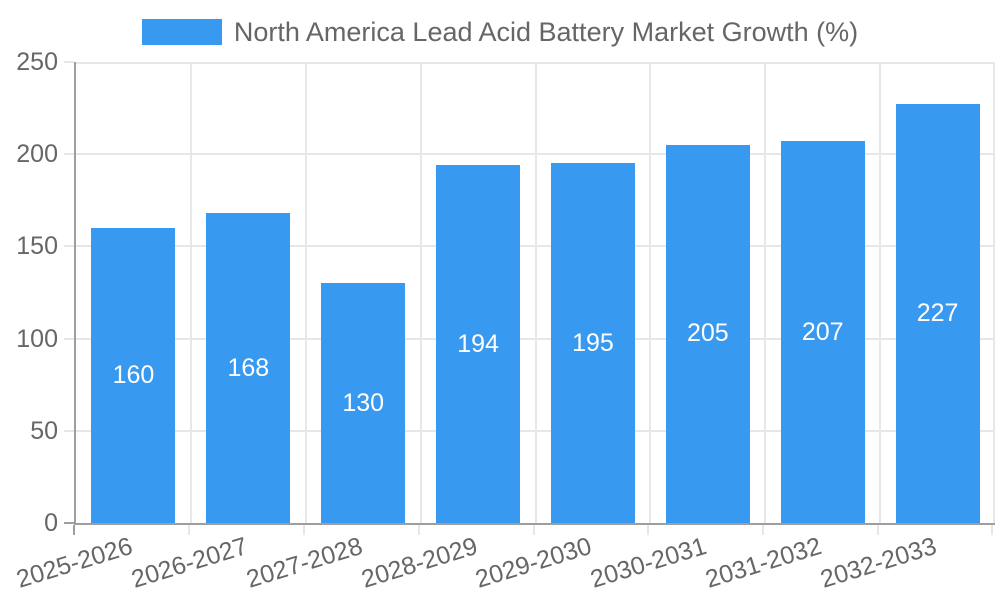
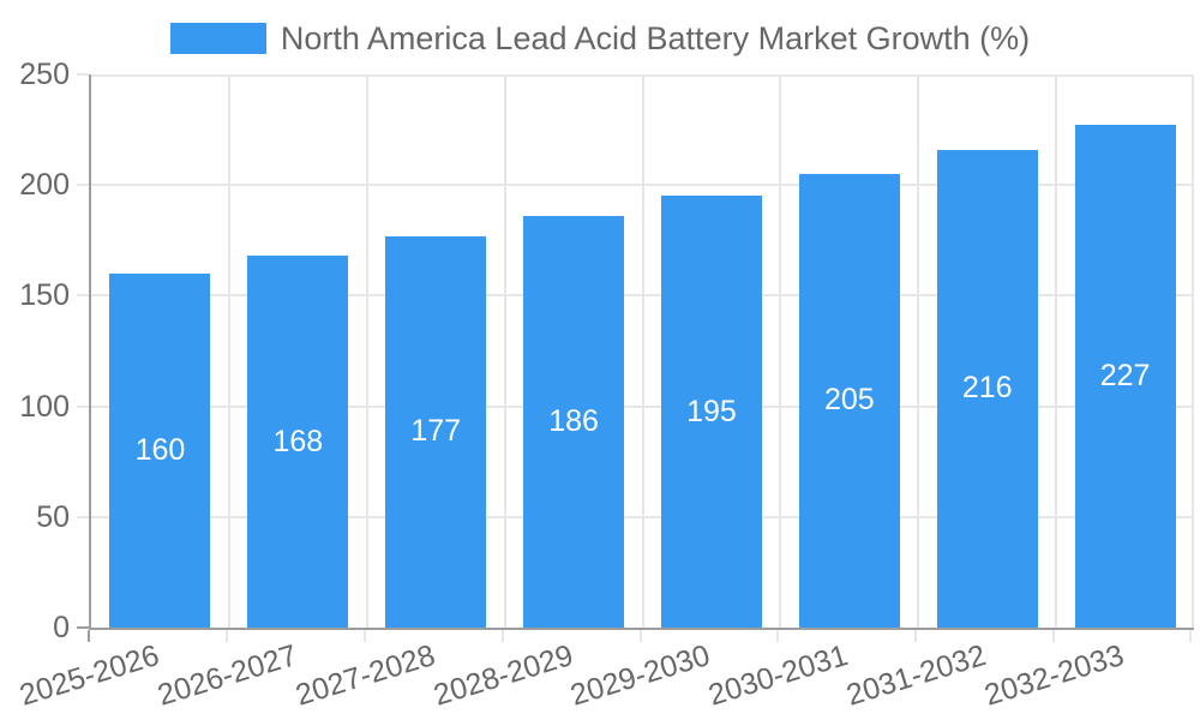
2027-2028: 130 -> 177
2028-2029: 194 -> 186
2031-2032: 207 -> 216
